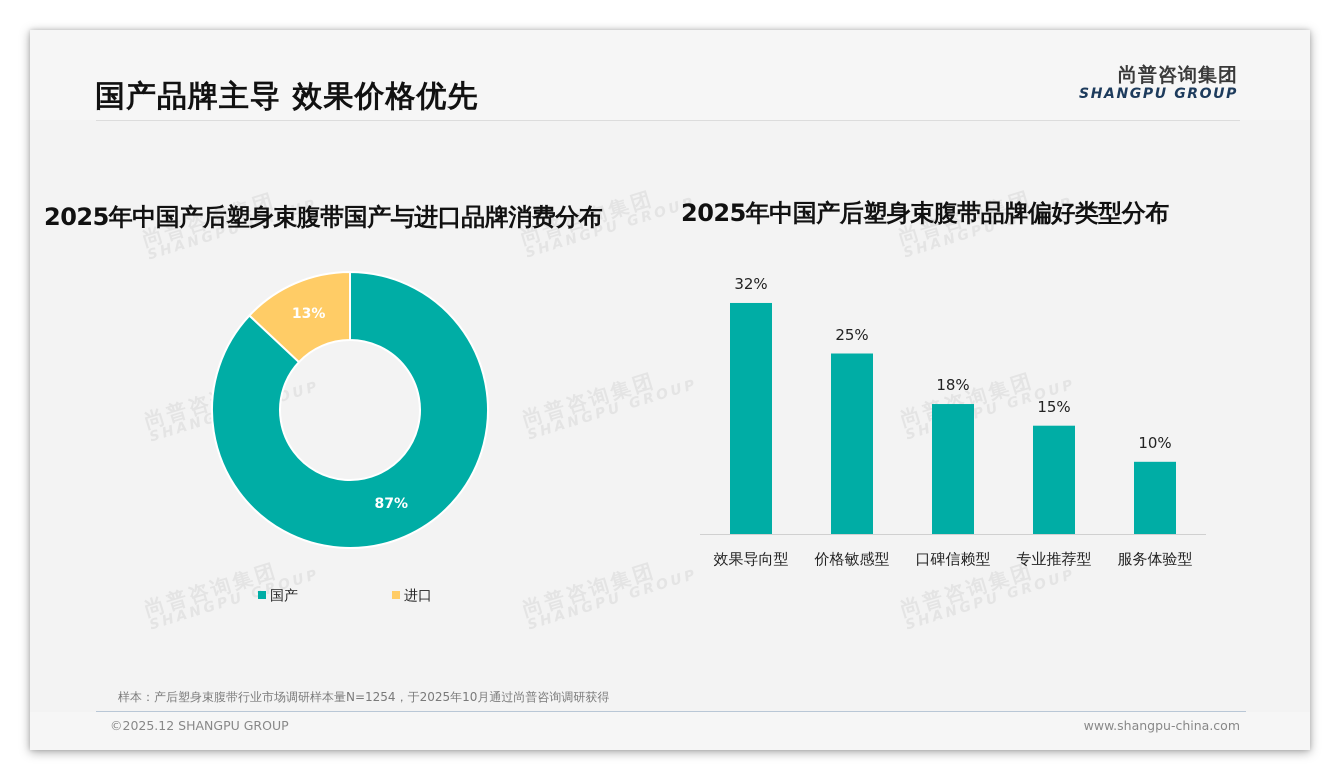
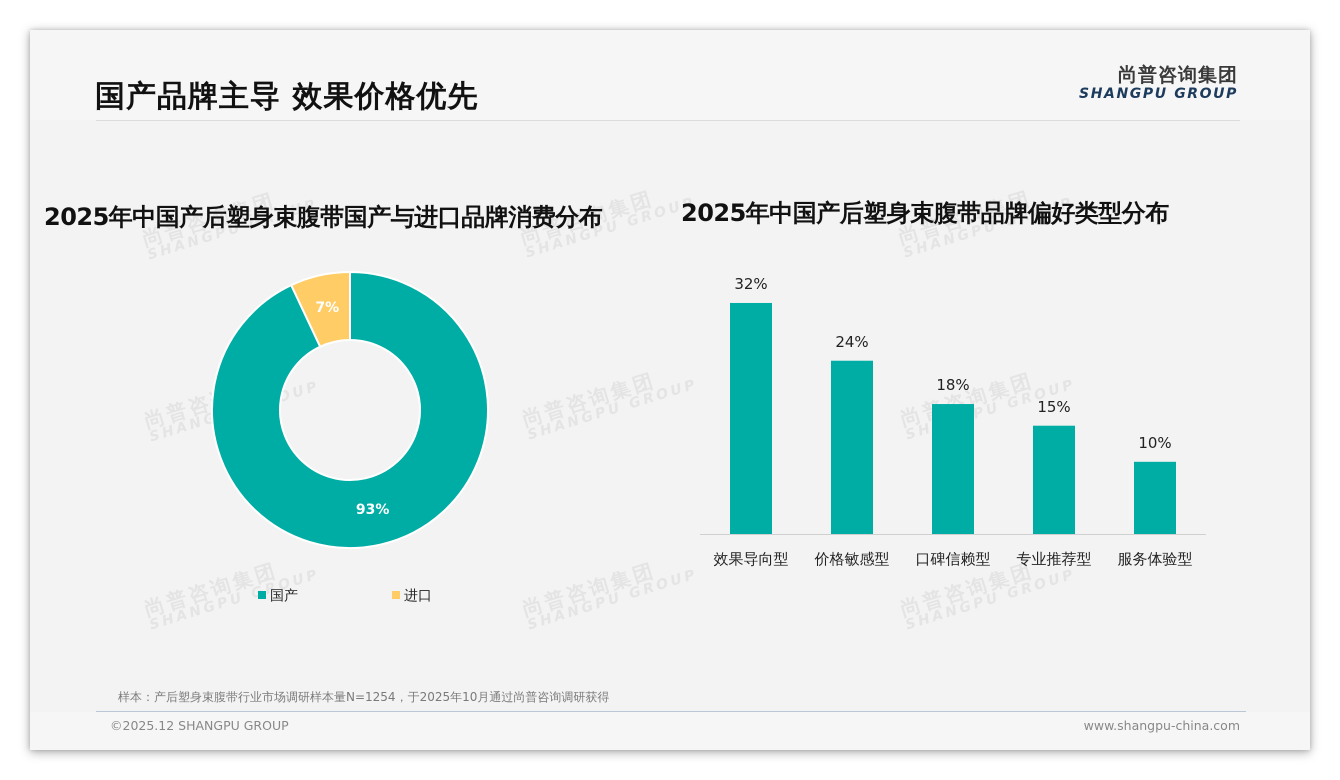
2025年中国产后塑身束腹带国产与进口品牌消费分布/国产: 87% -> 93%
2025年中国产后塑身束腹带国产与进口品牌消费分布/进口: 13% -> 7%
2025年中国产后塑身束腹带品牌偏好类型分布/价格敏感型: 25% -> 24%
